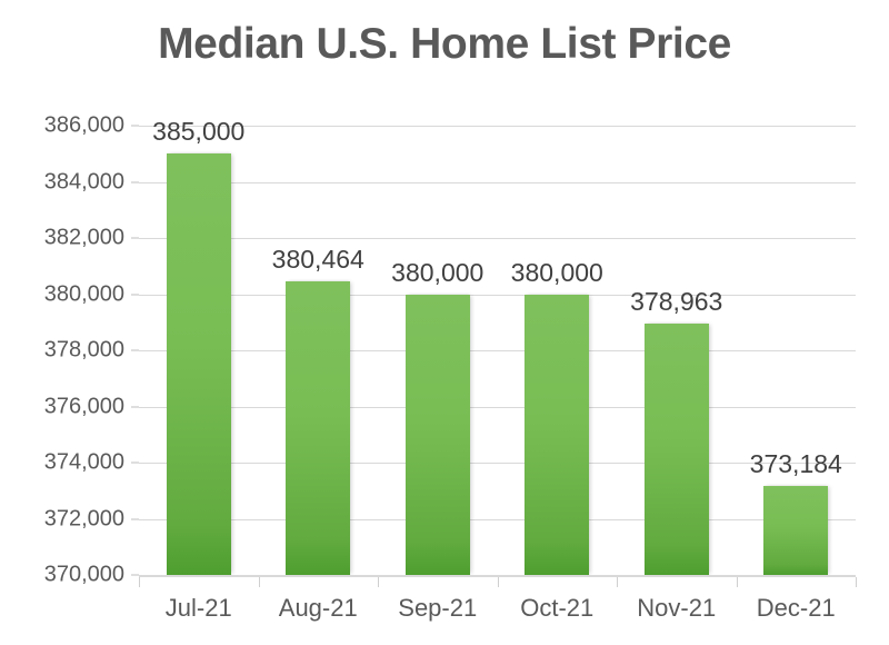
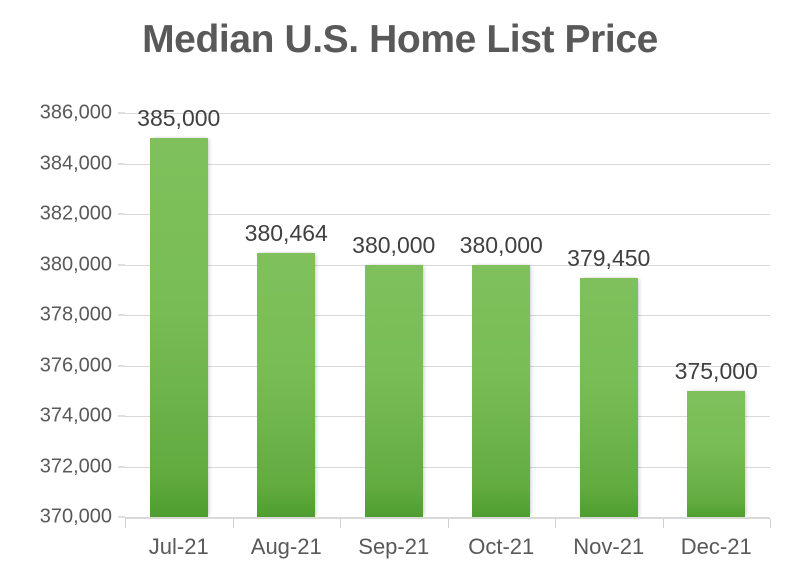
Nov-21: 378,963 -> 379,450
Dec-21: 373,184 -> 375,000
